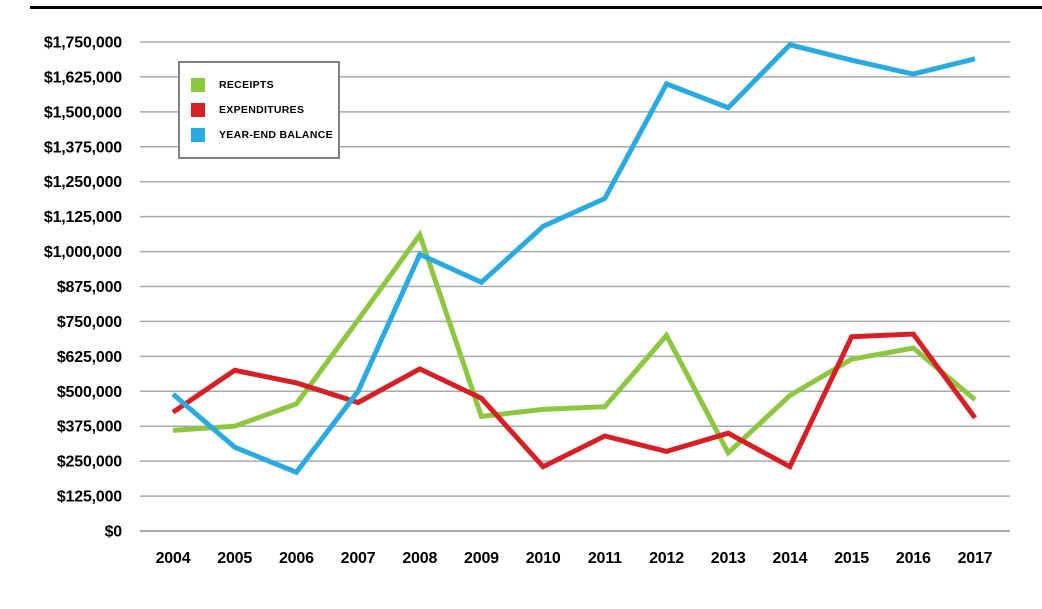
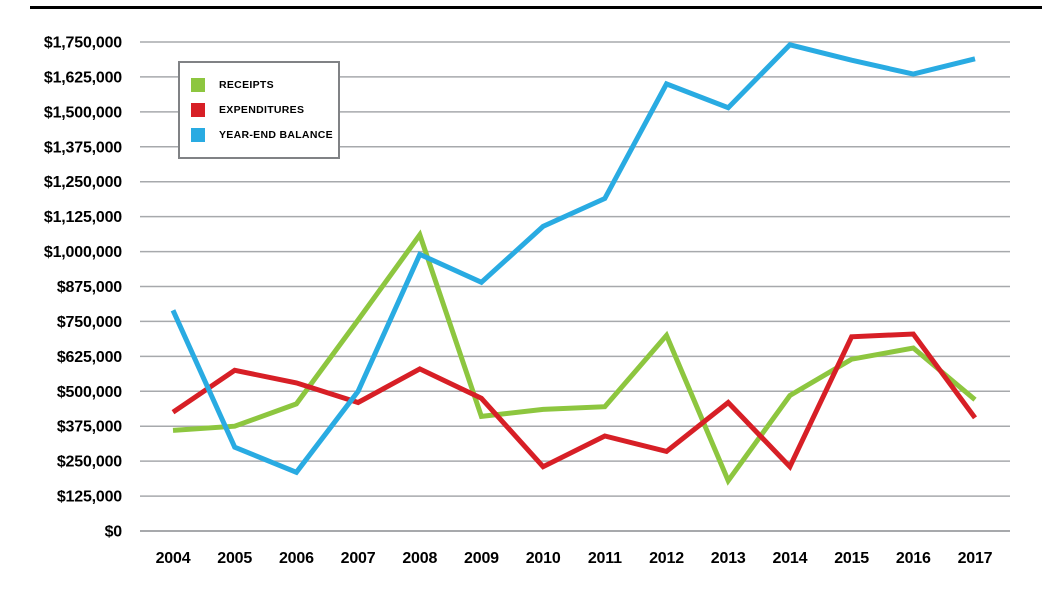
YEAR-END BALANCE/2004: $490000 -> $790000
RECEIPTS/2013: $280000 -> $180000
EXPENDITURES/2013: $350000 -> $460000
